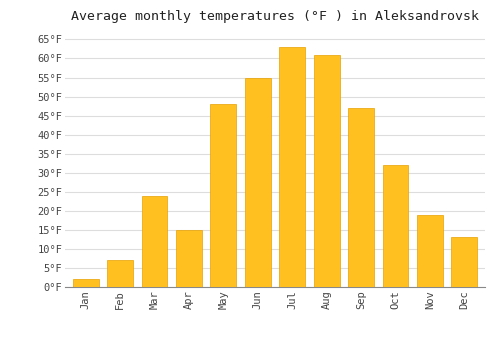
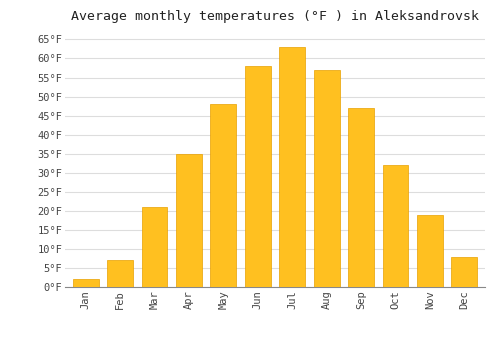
Mar: 24°F -> 21°F
Apr: 15°F -> 35°F
Jun: 55°F -> 58°F
Aug: 61°F -> 57°F
Dec: 13°F -> 8°F
